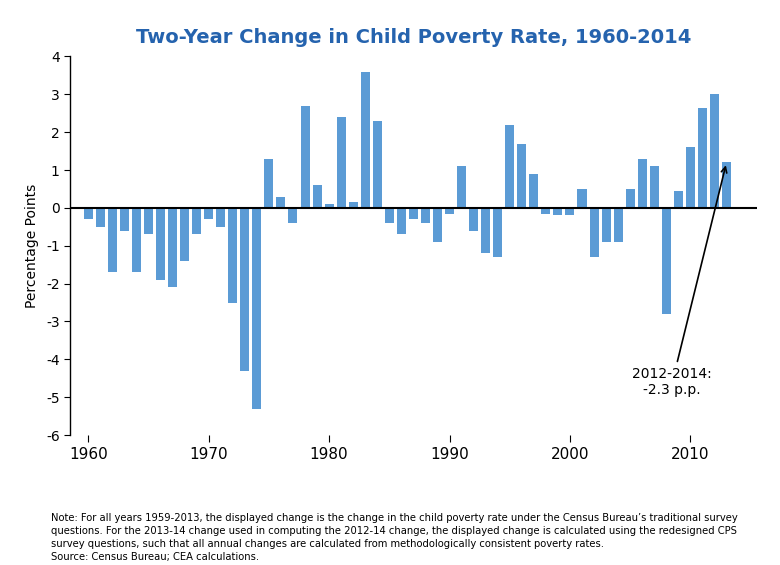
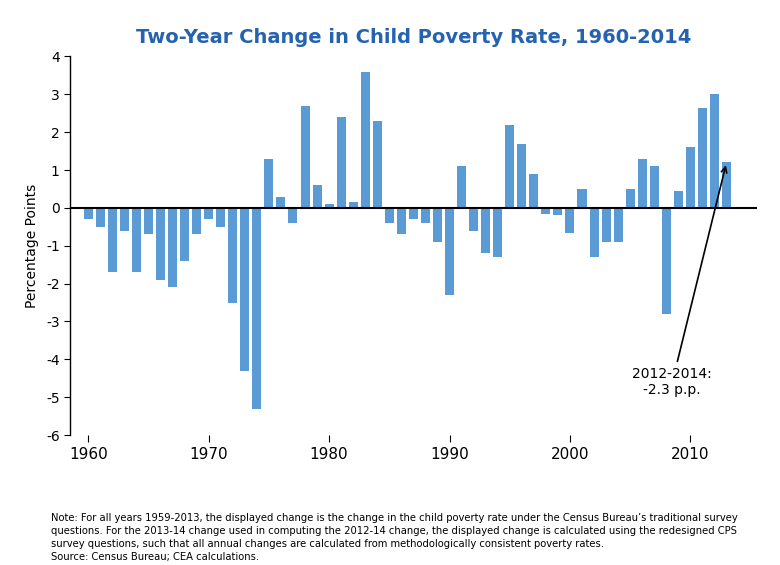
1990: -0.15 -> -2.30
2000: -0.20 -> -0.65
